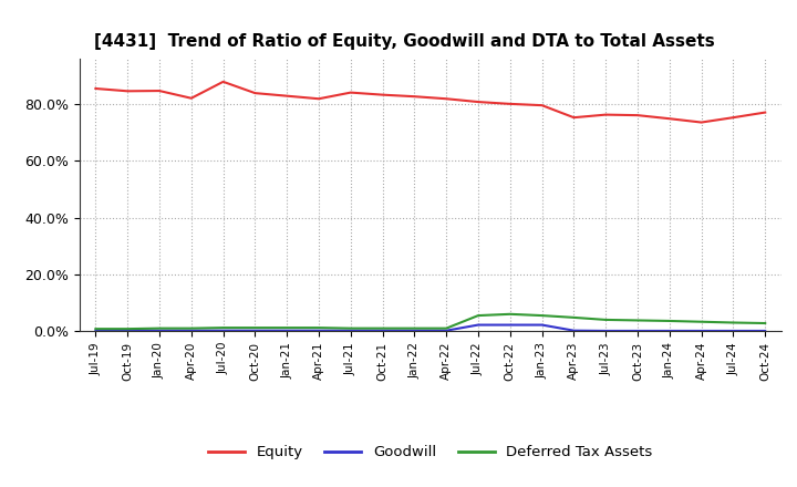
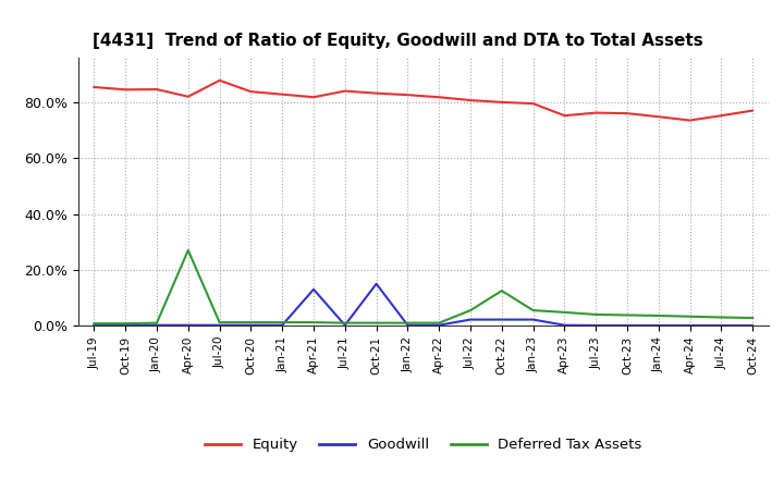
Deferred Tax Assets/Apr-20: 1.0% -> 27.0%
Goodwill/Apr-21: 0.2% -> 13.0%
Goodwill/Oct-21: 0.2% -> 15.0%
Deferred Tax Assets/Oct-22: 6.0% -> 12.5%
